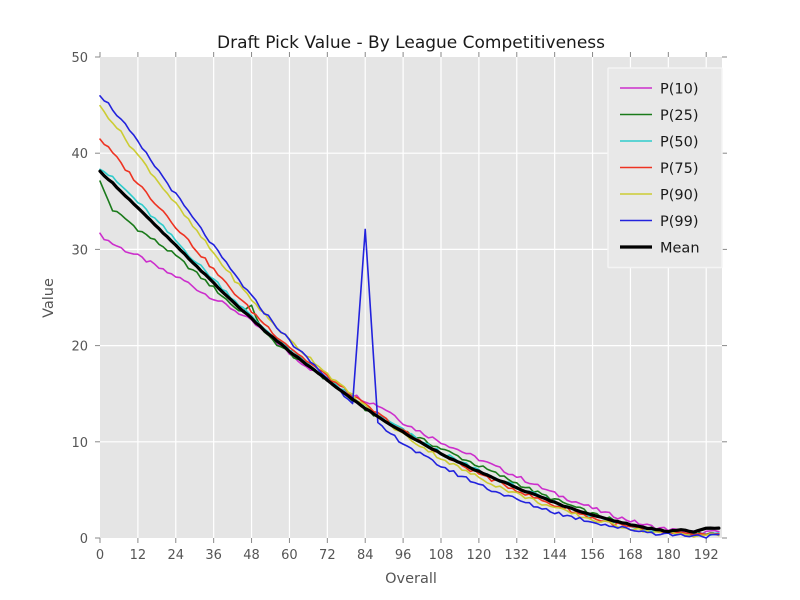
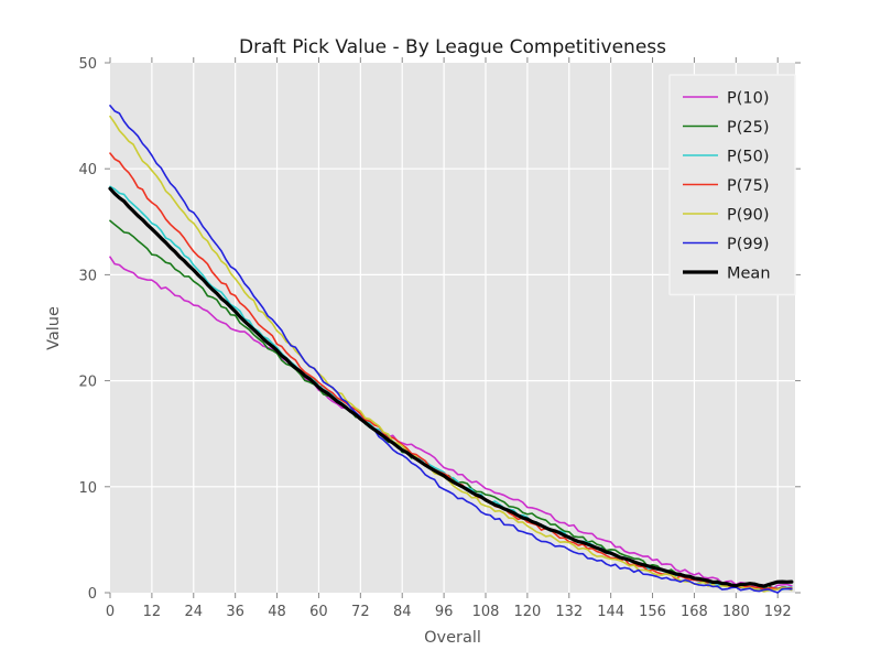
P(25)/0: 37 -> 35
P(25)/48: 24 -> 22
P(99)/84: 32 -> 13
